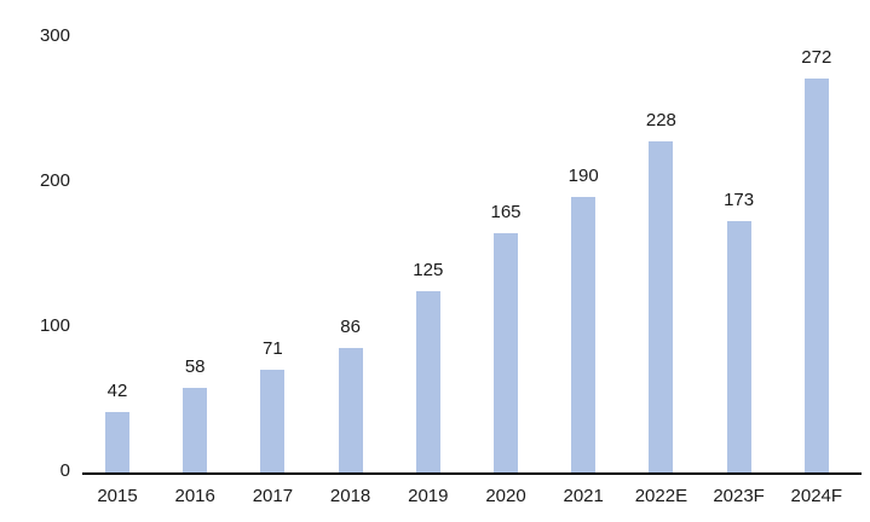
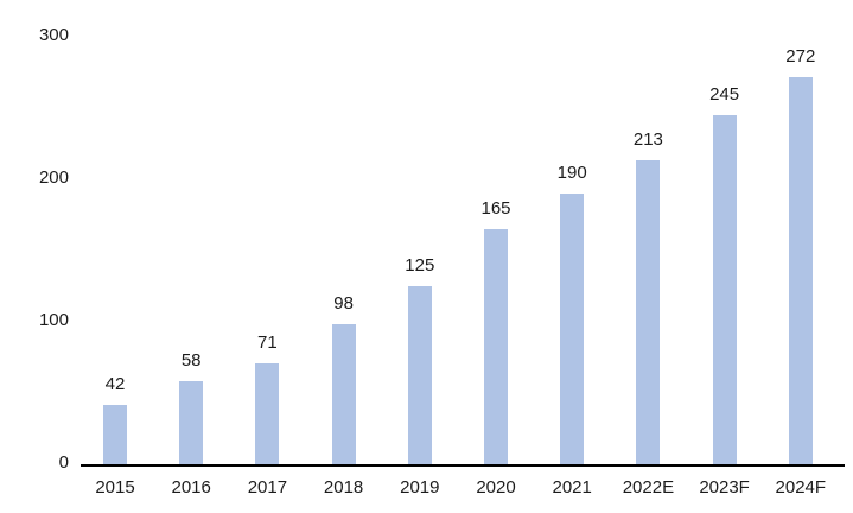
2018: 86 -> 98
2022E: 228 -> 213
2023F: 173 -> 245
